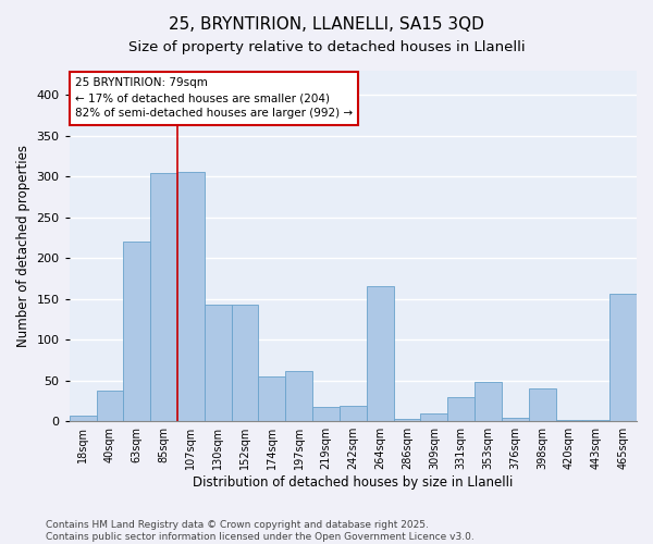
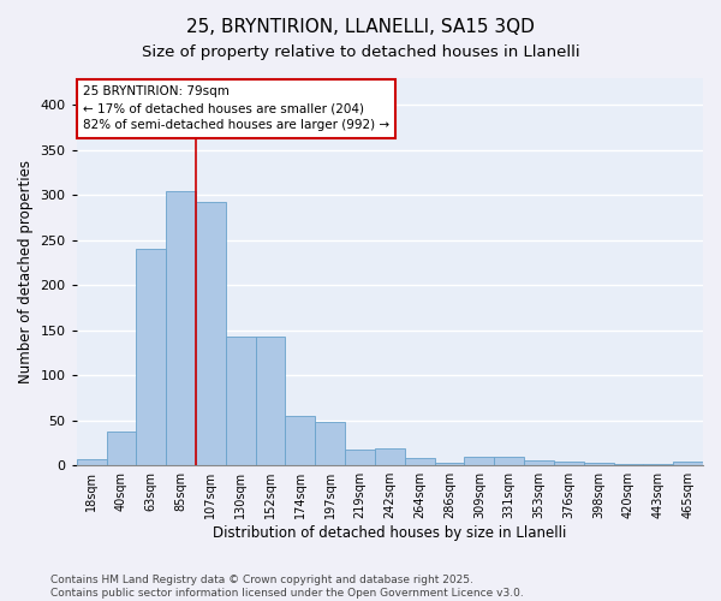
63sqm: 220 -> 240
107sqm: 306 -> 293
197sqm: 62 -> 48
264sqm: 166 -> 8
331sqm: 30 -> 10
353sqm: 48 -> 5
398sqm: 40 -> 3
465sqm: 156 -> 4
